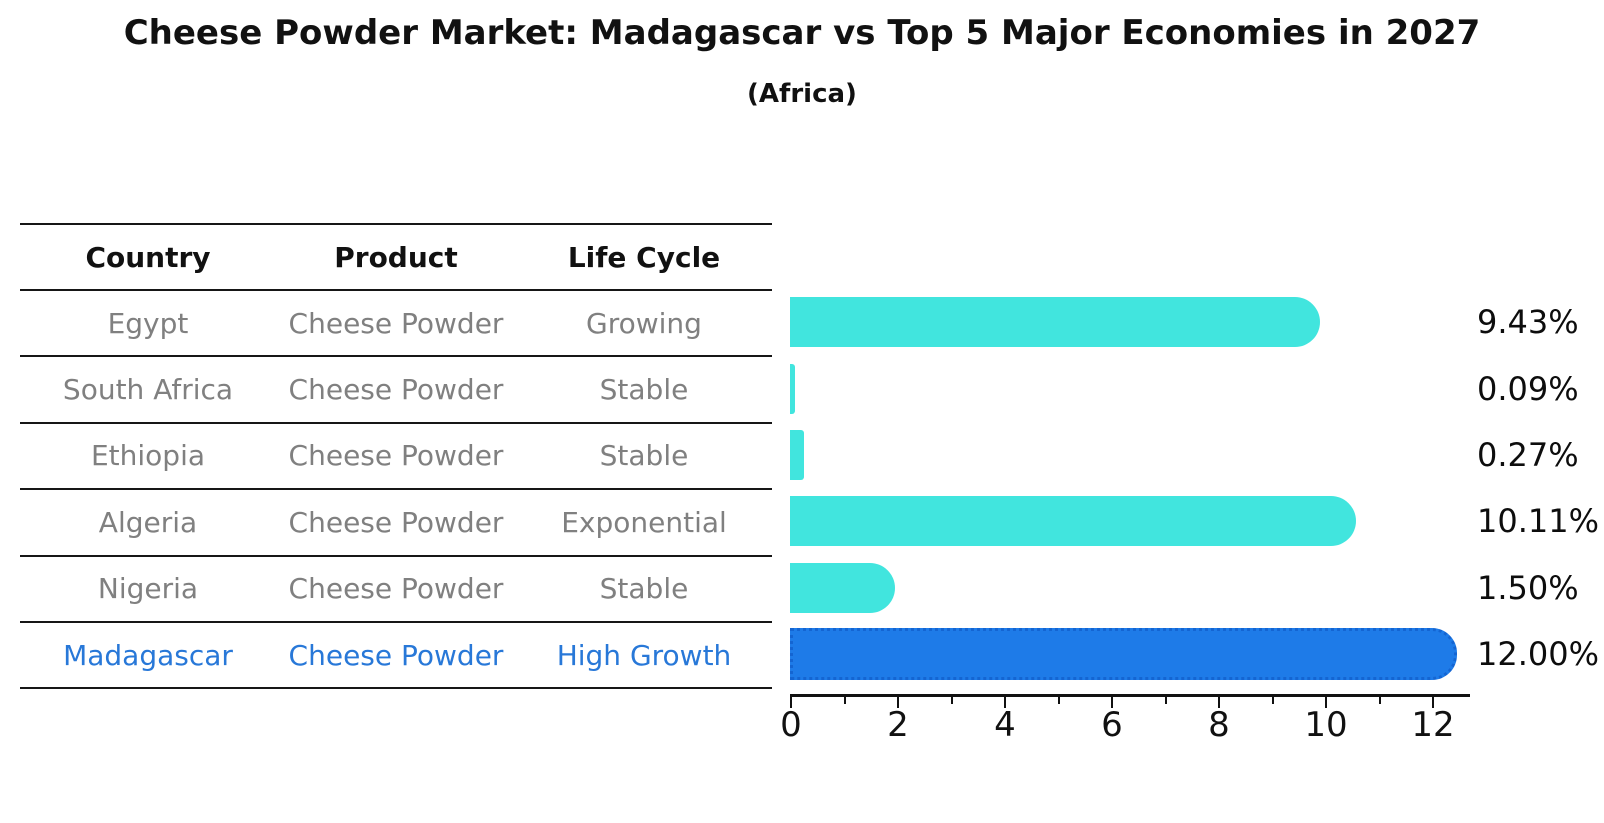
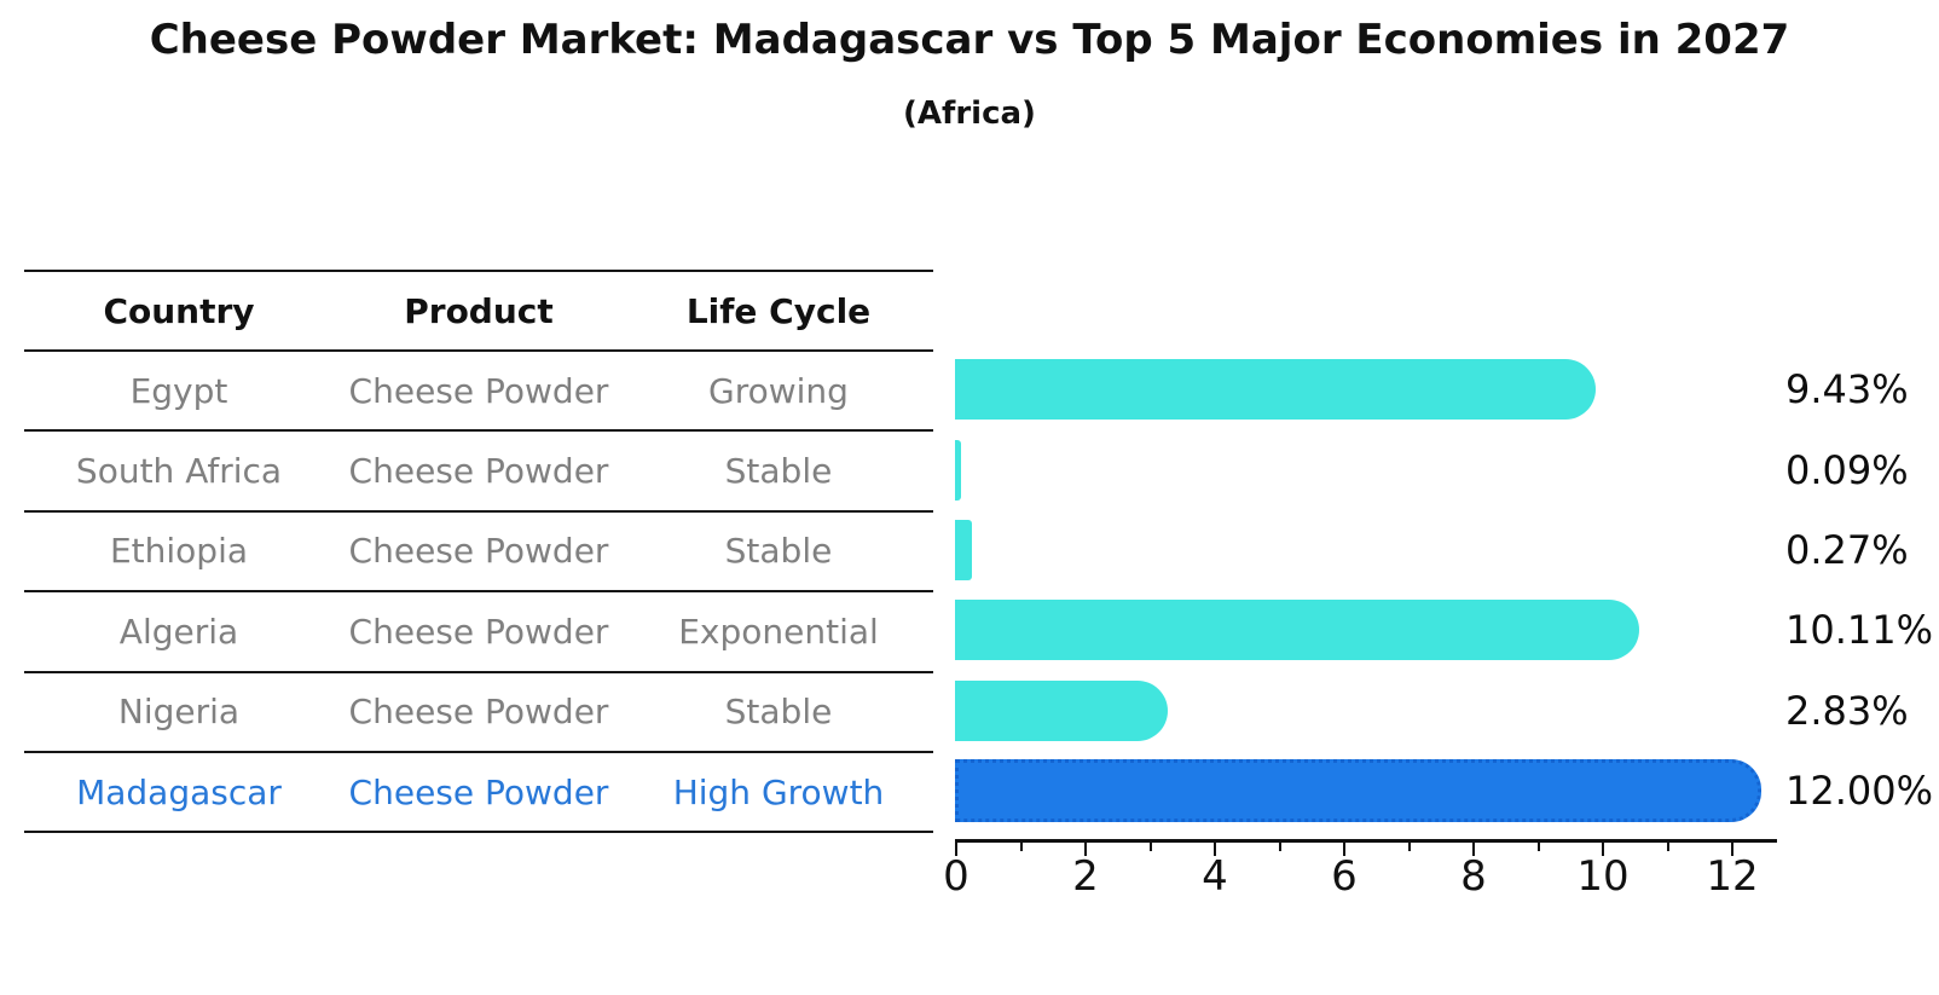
Nigeria: 1.50% -> 2.83%
